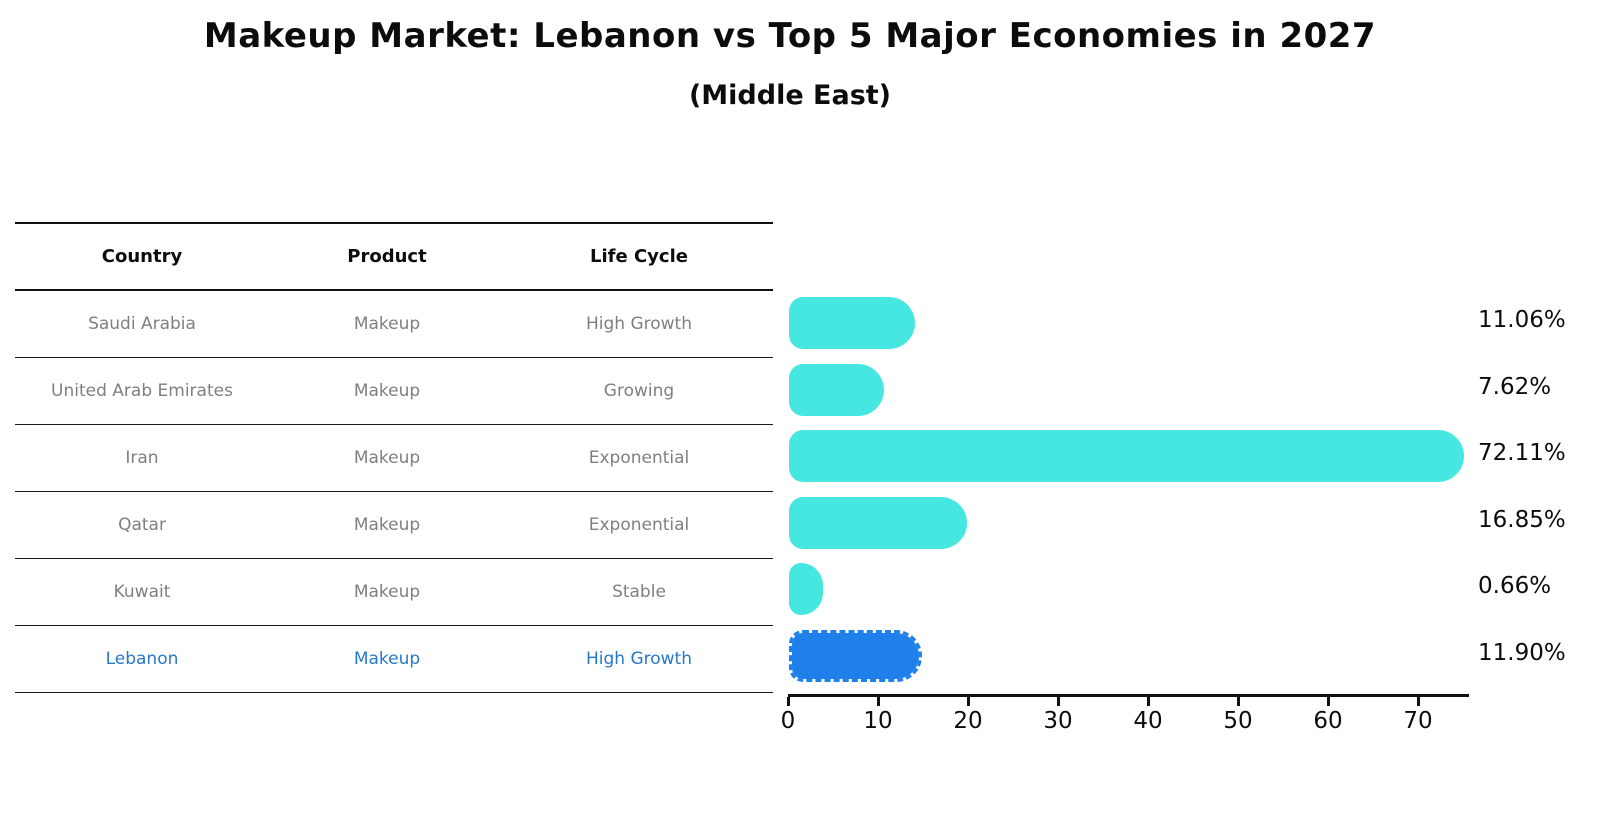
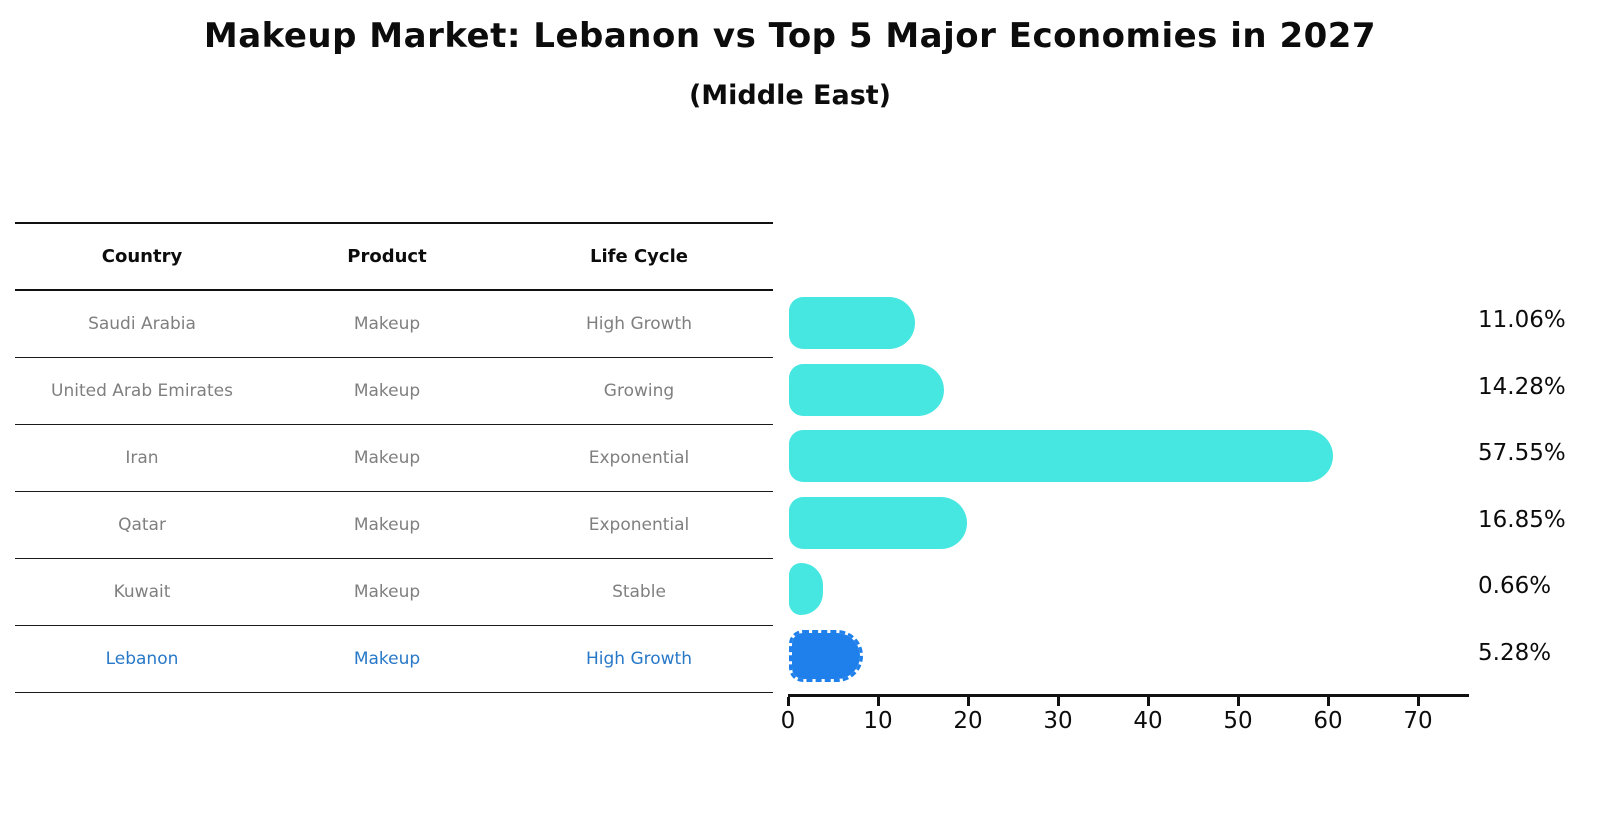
United Arab Emirates: 7.62% -> 14.28%
Iran: 72.11% -> 57.55%
Lebanon: 11.90% -> 5.28%
